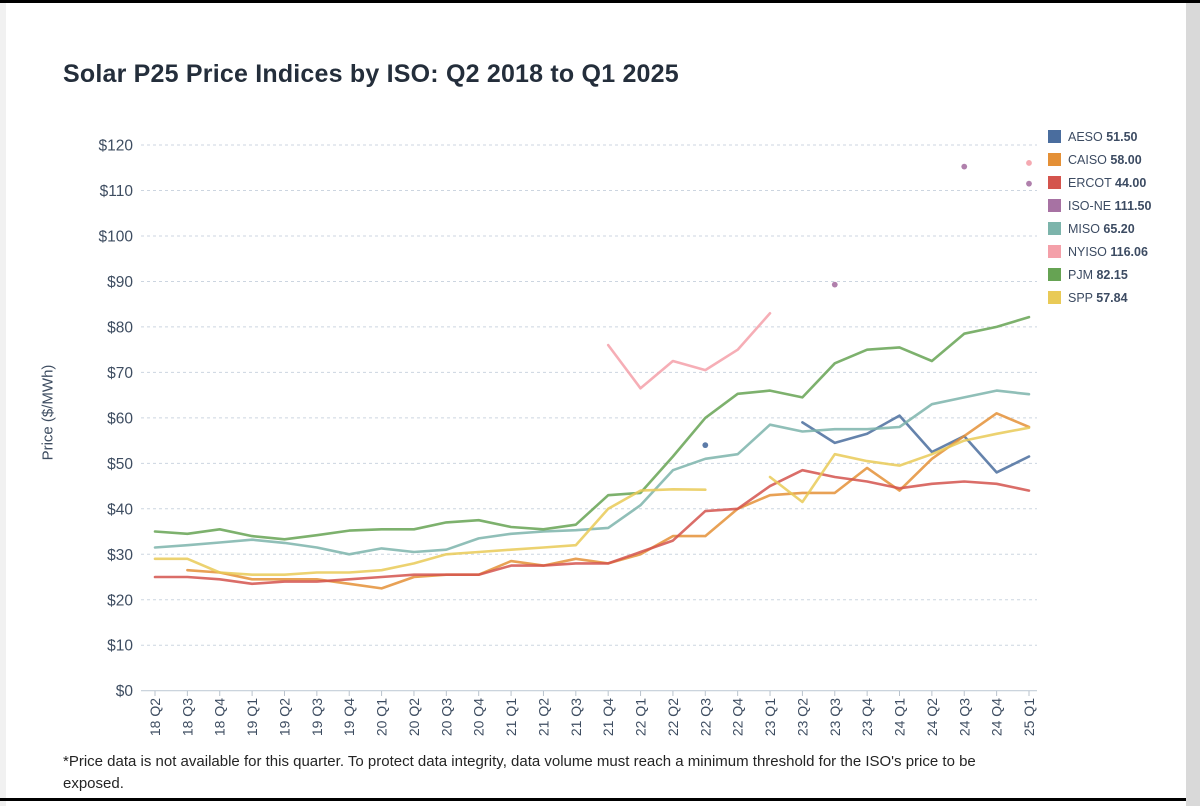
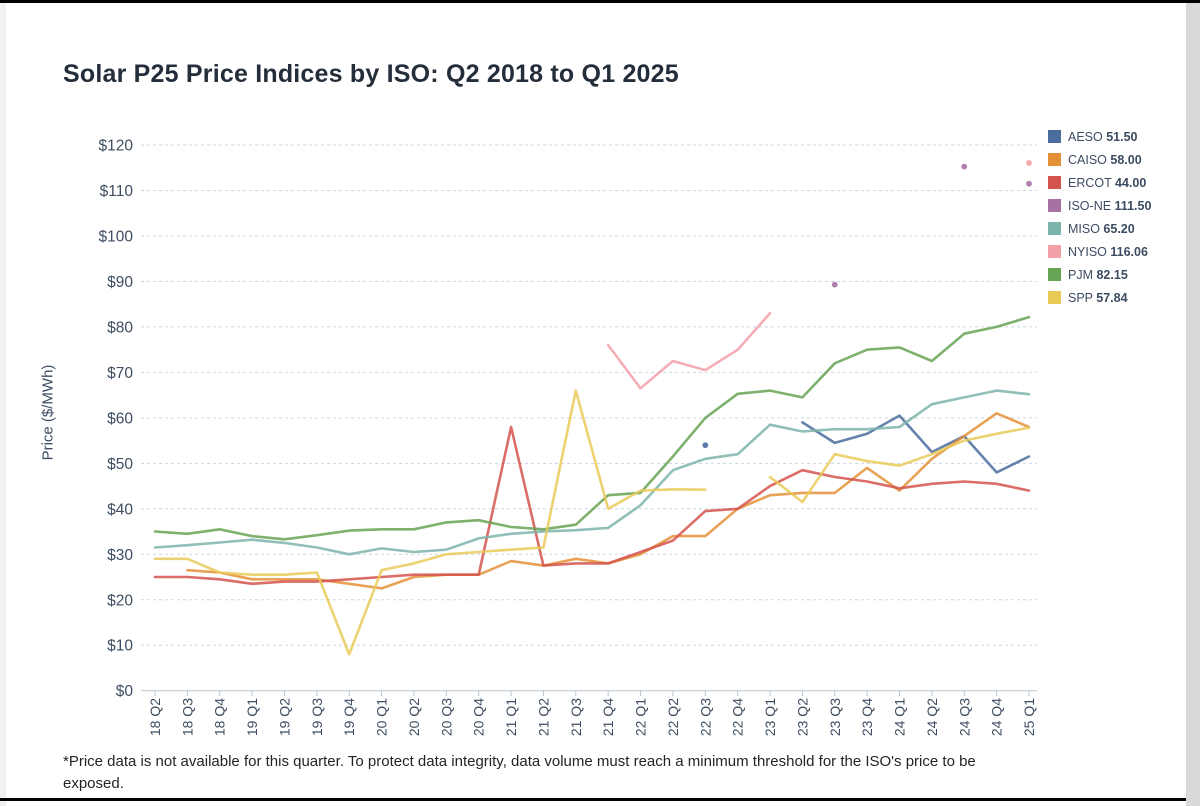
SPP/19 Q4: $26 -> $8
ERCOT/21 Q1: $28 -> $58
SPP/21 Q3: $32 -> $66
